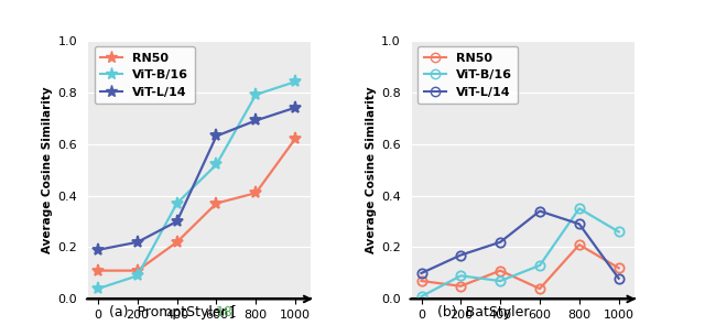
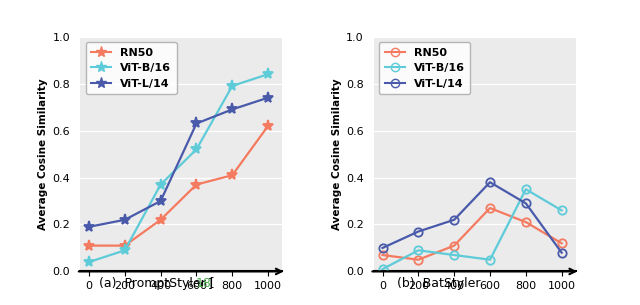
RN50/600: 0.04 -> 0.27
ViT-B/16/600: 0.13 -> 0.05
ViT-L/14/600: 0.34 -> 0.38
